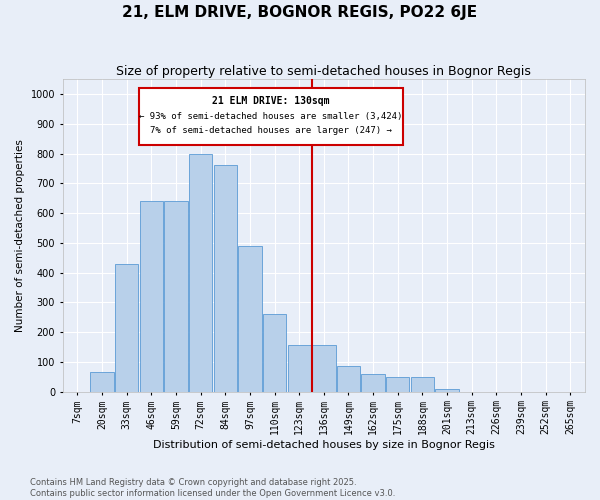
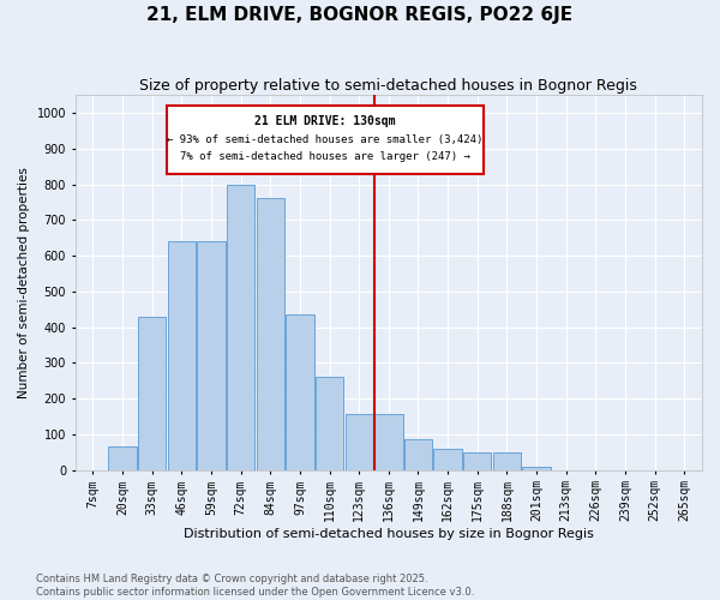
97sqm: 490 -> 435
